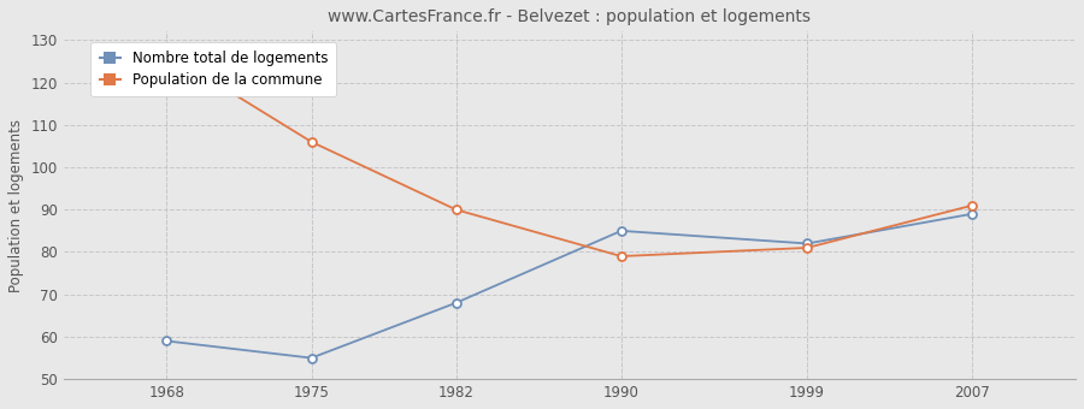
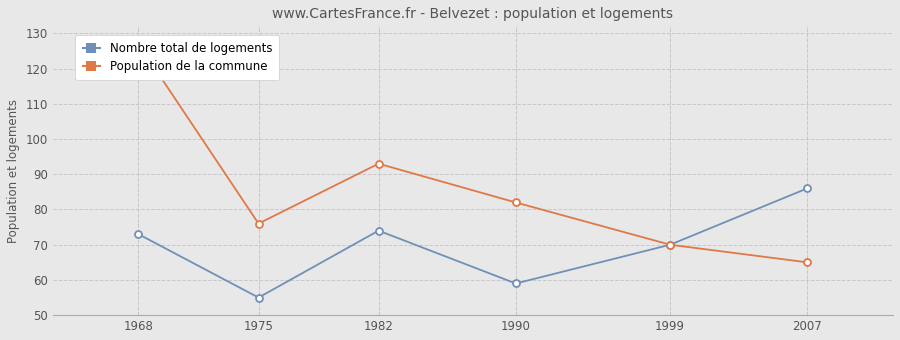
Nombre total de logements/1968: 59 -> 73
Population de la commune/1975: 106 -> 76
Nombre total de logements/1982: 68 -> 74
Population de la commune/1982: 90 -> 93
Nombre total de logements/1990: 85 -> 59
Population de la commune/1990: 79 -> 82
Nombre total de logements/1999: 82 -> 70
Population de la commune/1999: 81 -> 70
Nombre total de logements/2007: 89 -> 86
Population de la commune/2007: 91 -> 65
